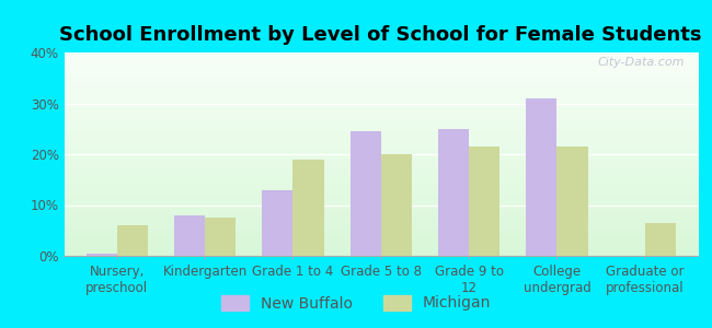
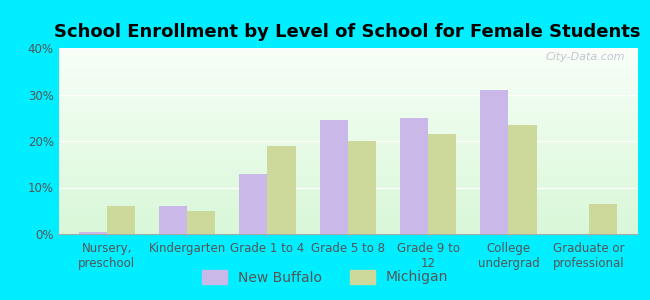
New Buffalo/Kindergarten: 8.0% -> 6.0%
Michigan/Kindergarten: 7.5% -> 5.0%
Michigan/College undergrad: 21.5% -> 23.5%
